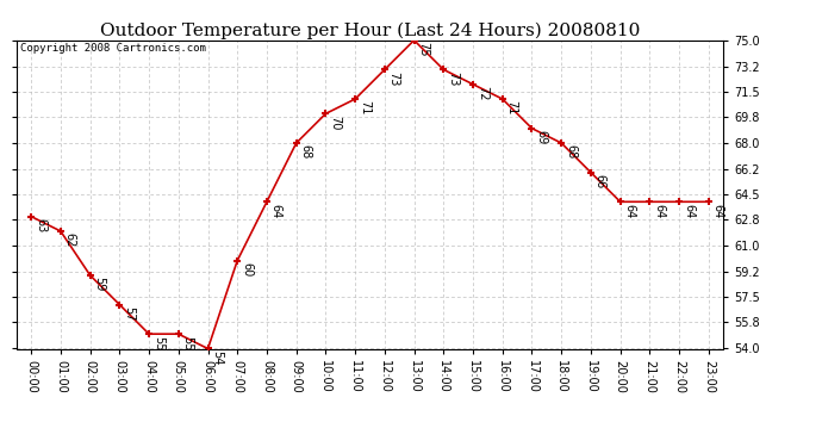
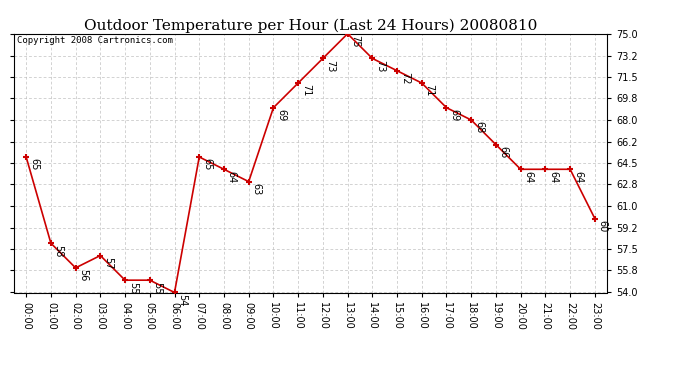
00:00: 63 -> 65
01:00: 62 -> 58
02:00: 59 -> 56
07:00: 60 -> 65
09:00: 68 -> 63
10:00: 70 -> 69
23:00: 64 -> 60
